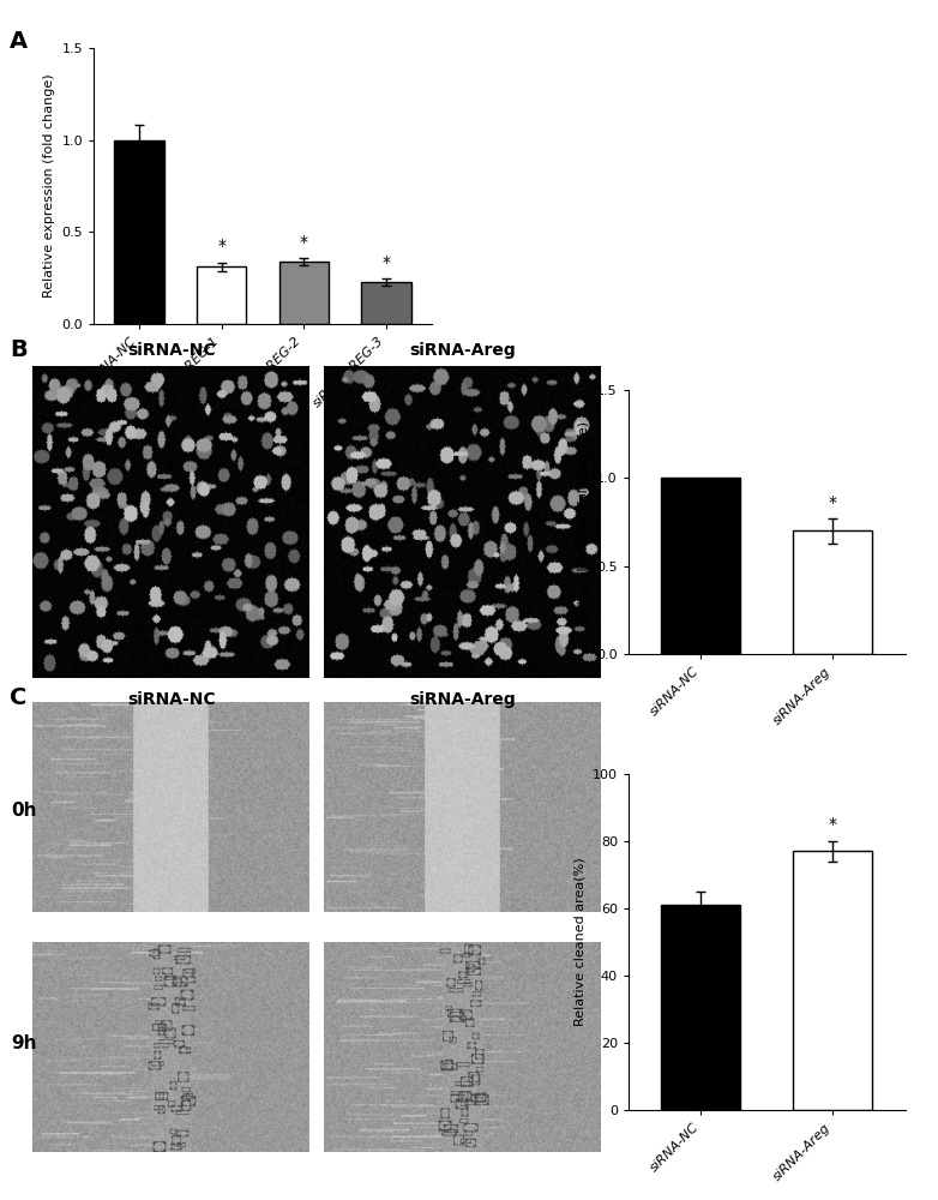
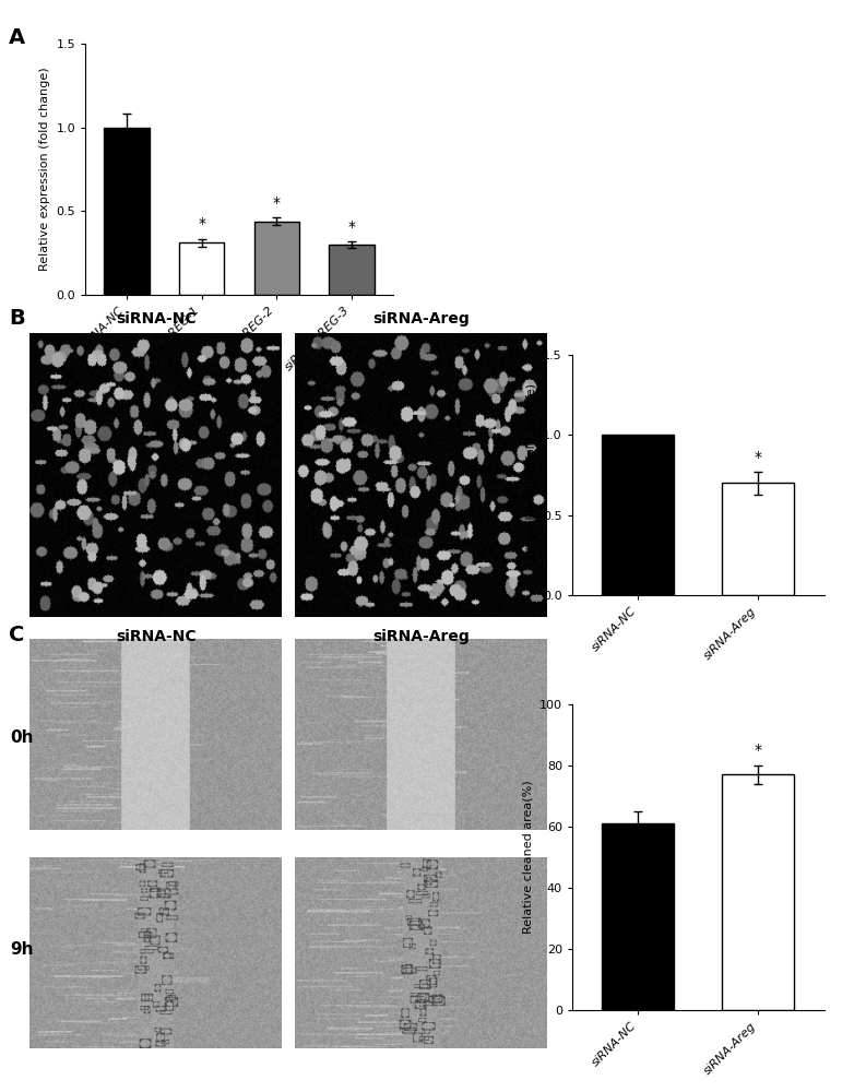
siRNA-AREG-2: 0.34 -> 0.44
siRNA-AREG-3: 0.23 -> 0.30
